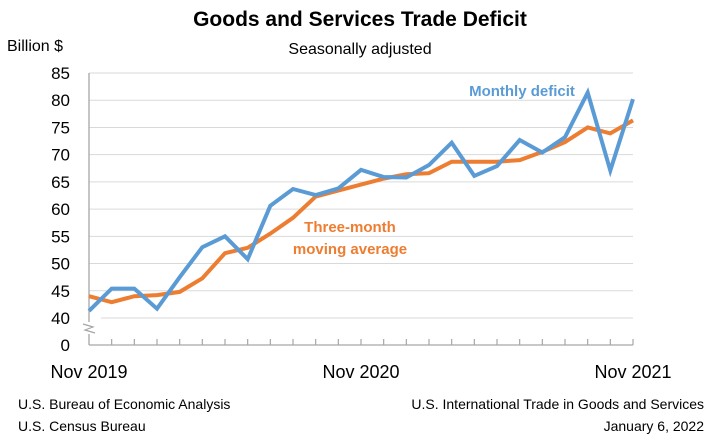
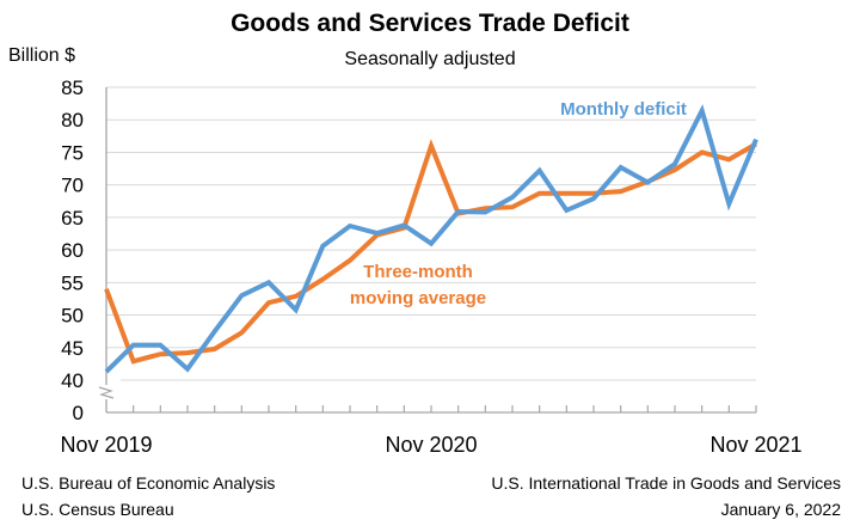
Three-month moving average/Nov 2019: 44 -> 54
Monthly deficit/Nov 2020: 67 -> 61
Three-month moving average/Nov 2020: 64 -> 76
Monthly deficit/Nov 2021: 80 -> 77
